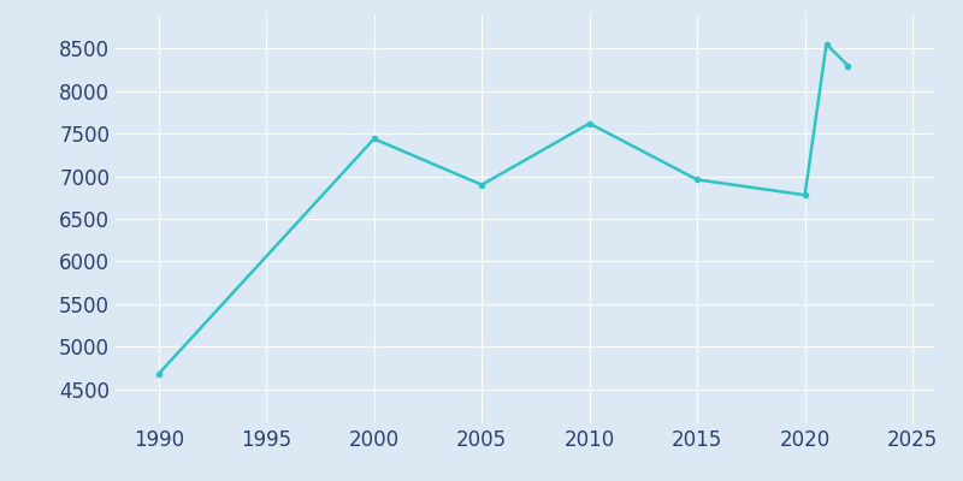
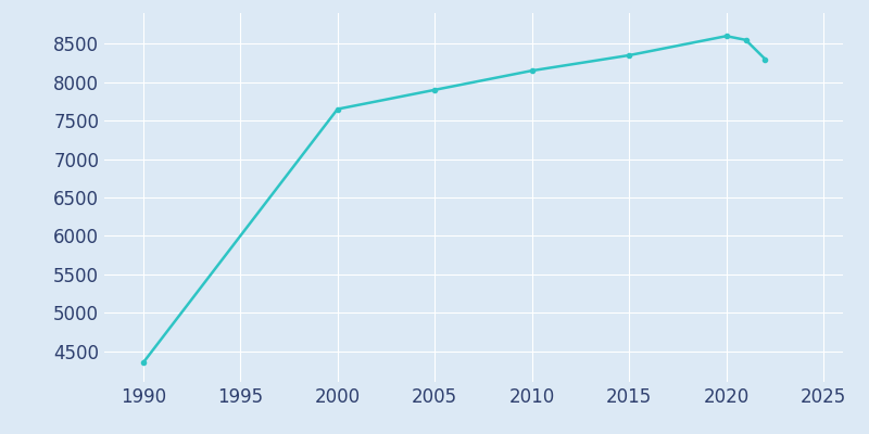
1990: 4680 -> 4350
2000: 7440 -> 7650
2005: 6900 -> 7900
2010: 7620 -> 8150
2015: 6960 -> 8350
2020: 6780 -> 8600
